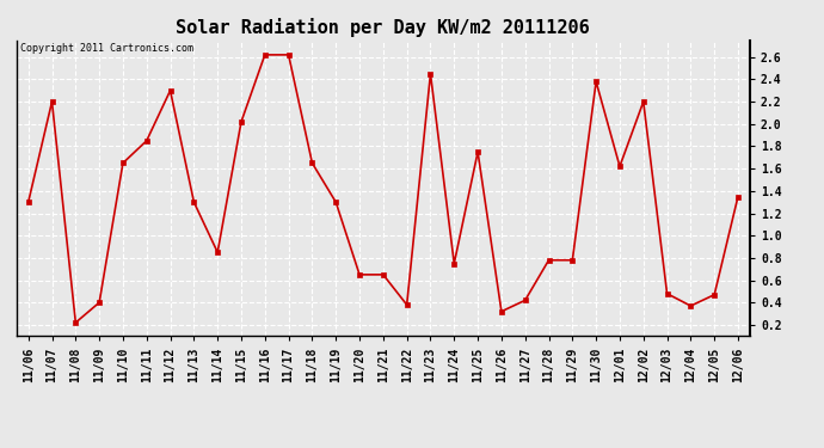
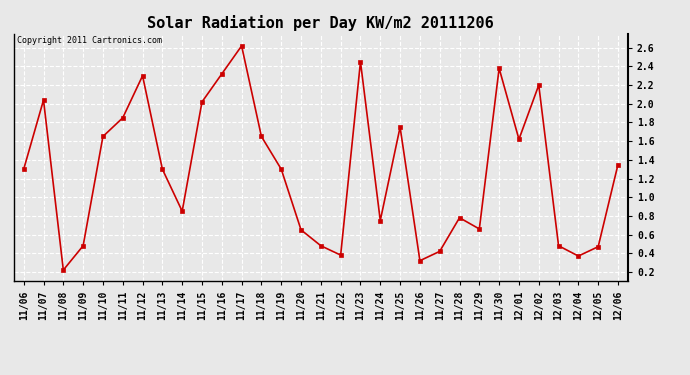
11/07: 2.20 -> 2.04
11/09: 0.40 -> 0.48
11/16: 2.62 -> 2.32
11/21: 0.65 -> 0.48
11/29: 0.78 -> 0.66
